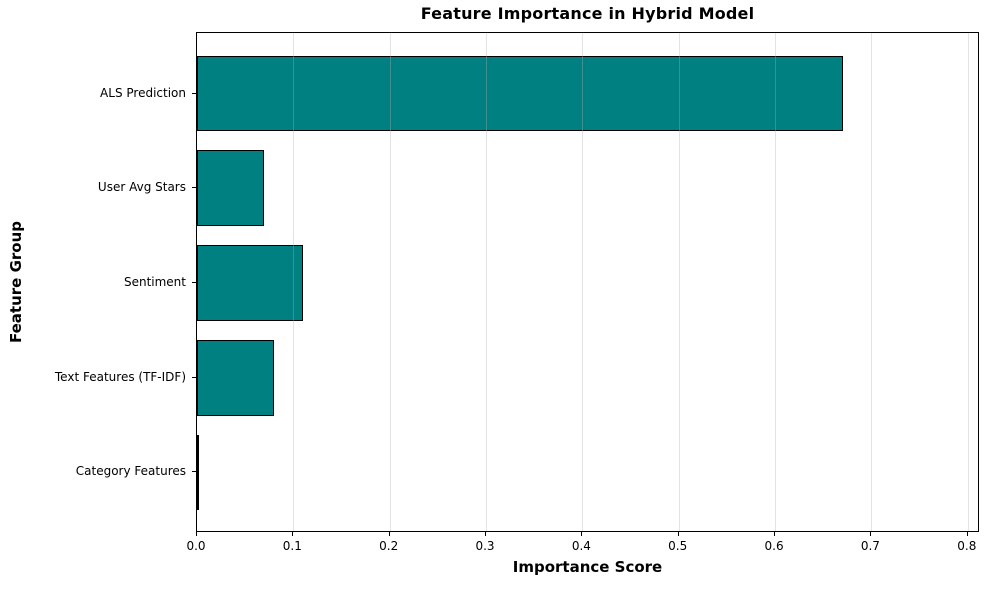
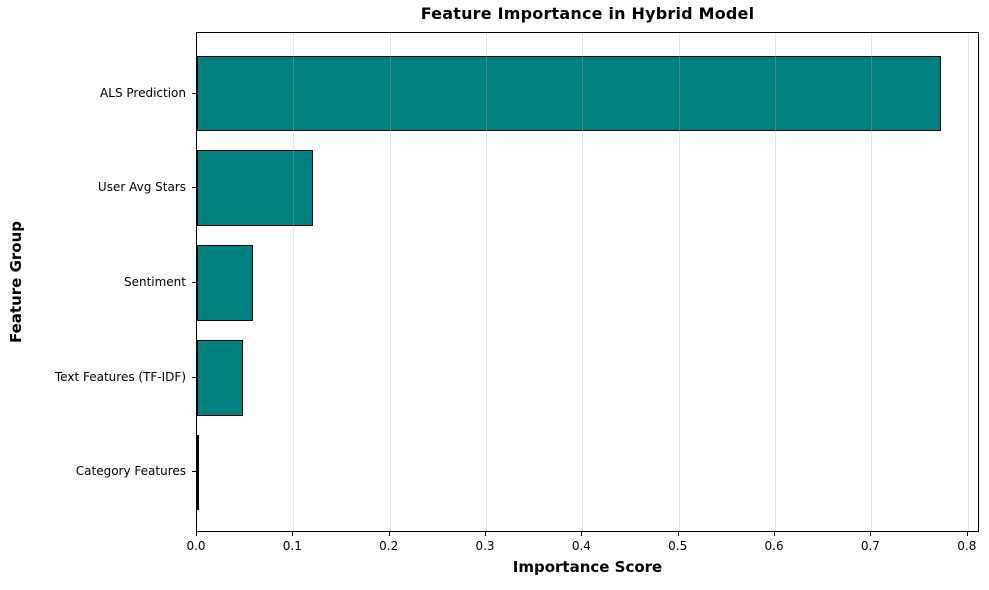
ALS Prediction: 0.67 -> 0.77
User Avg Stars: 0.07 -> 0.12
Sentiment: 0.11 -> 0.06
Text Features (TF-IDF): 0.08 -> 0.05
